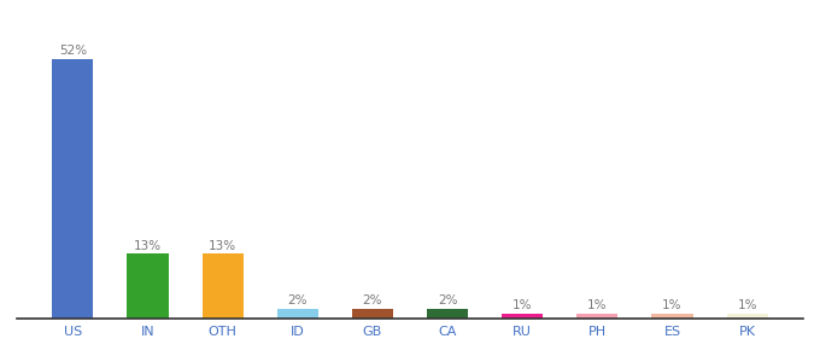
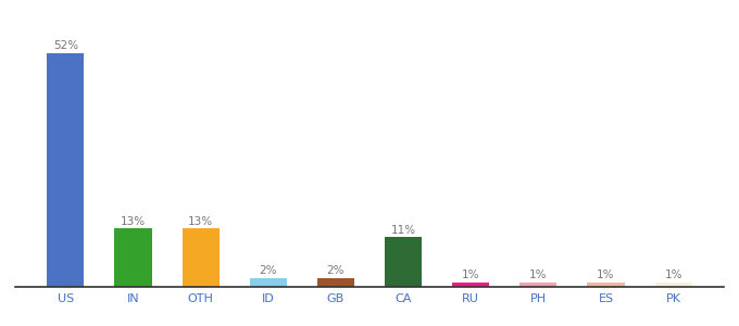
CA: 2% -> 11%
